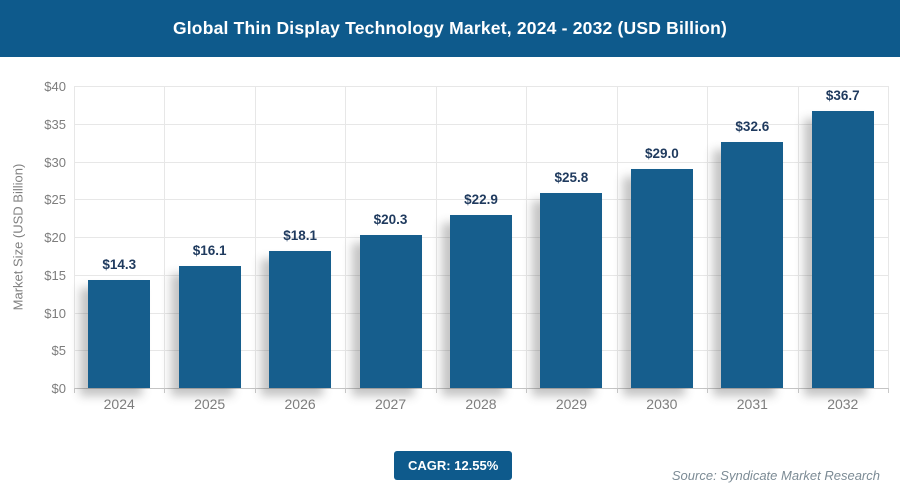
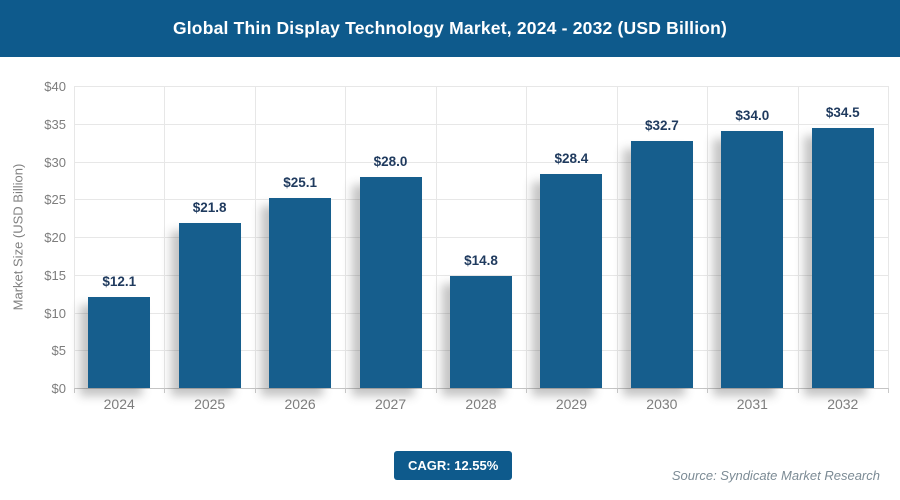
2024: $14.3 -> $12.1
2025: $16.1 -> $21.8
2026: $18.1 -> $25.1
2027: $20.3 -> $28.0
2028: $22.9 -> $14.8
2029: $25.8 -> $28.4
2030: $29.0 -> $32.7
2031: $32.6 -> $34.0
2032: $36.7 -> $34.5
